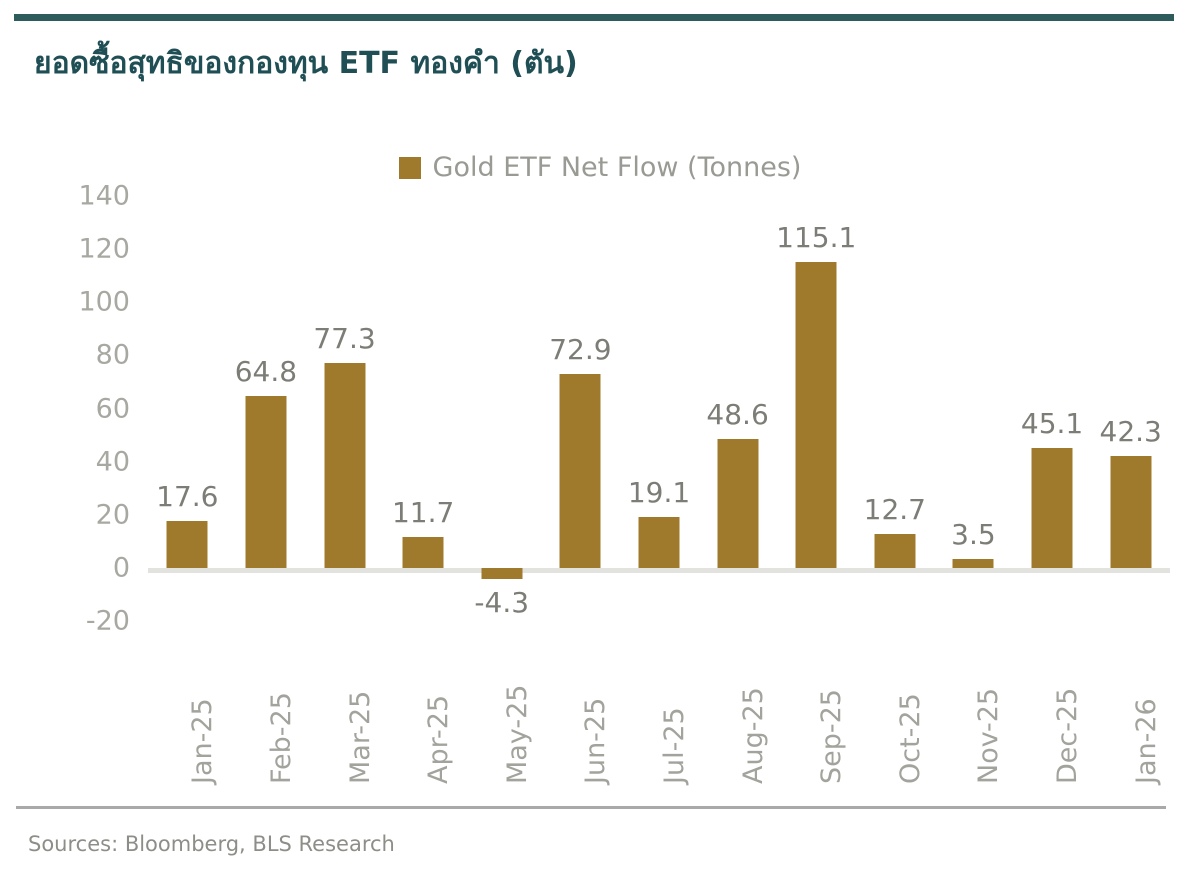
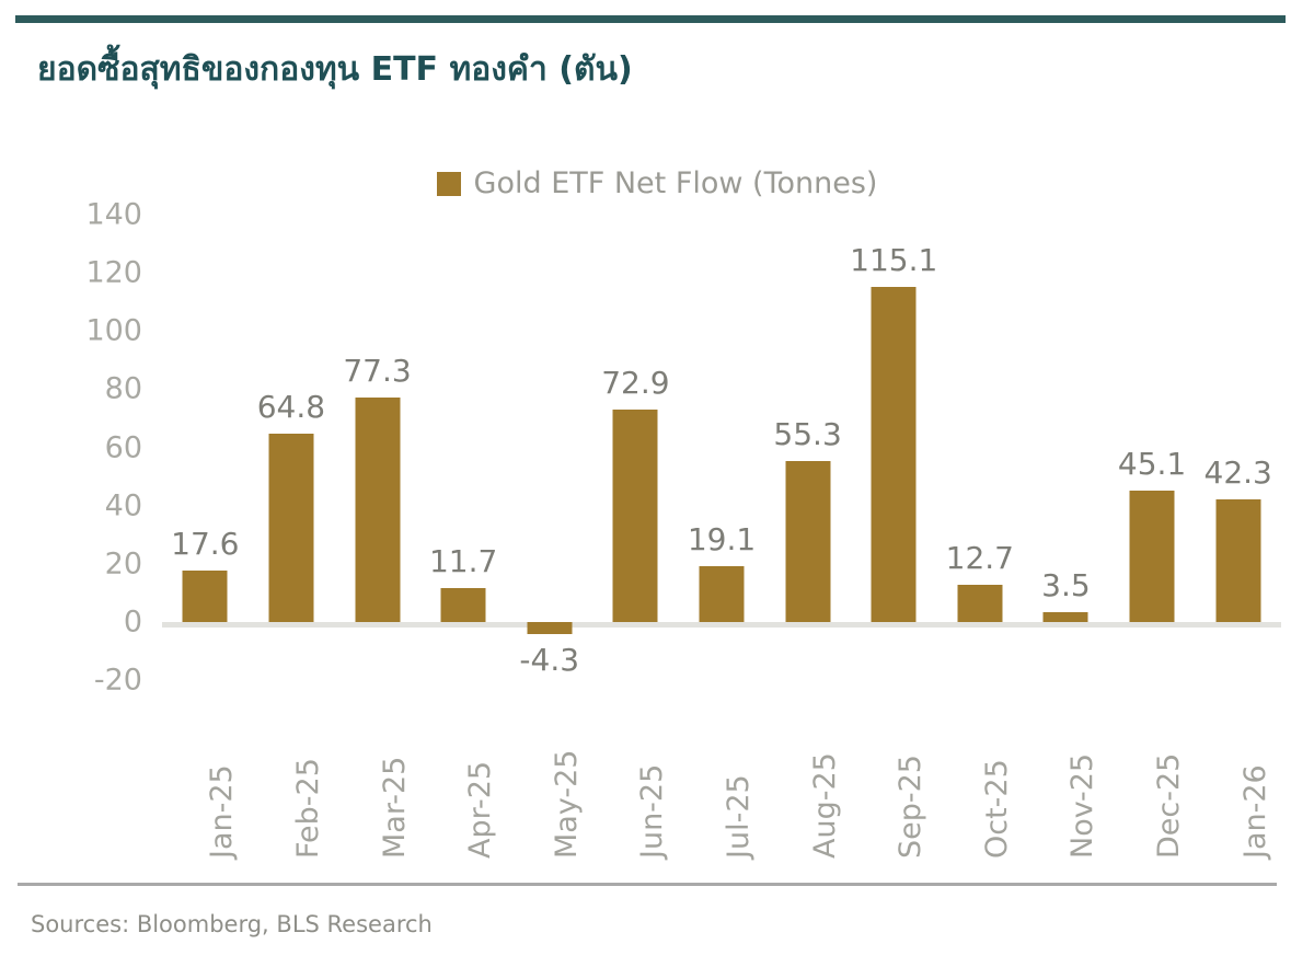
Aug-25: 48.6 -> 55.3
